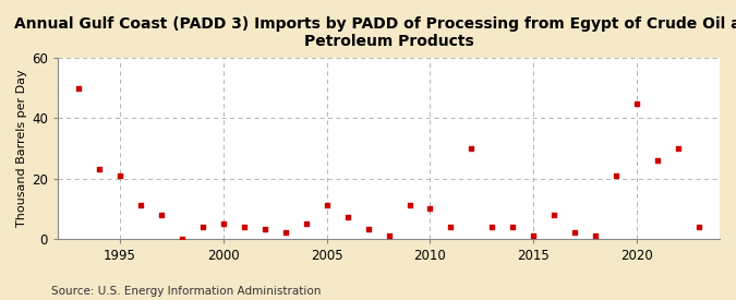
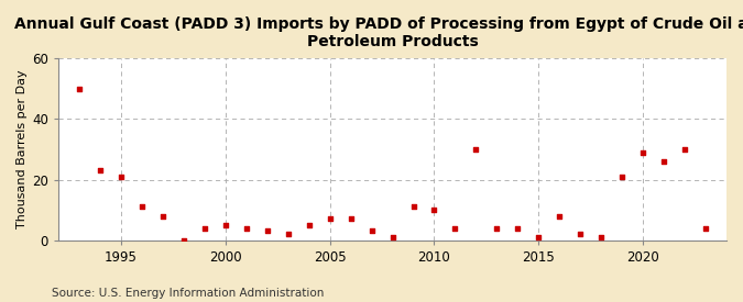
2005: 11 -> 7
2020: 45 -> 29
